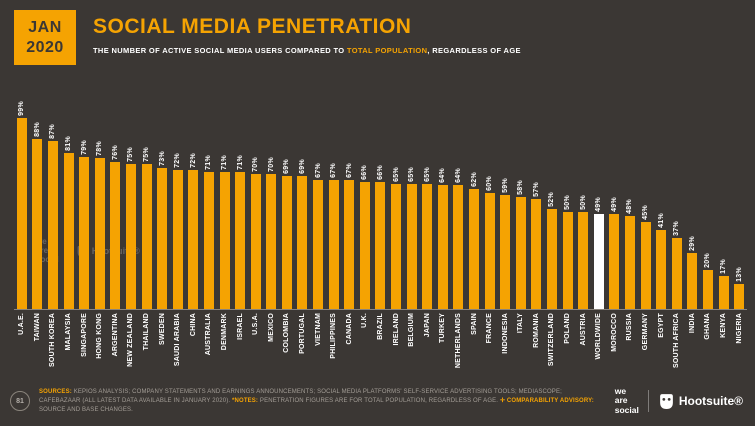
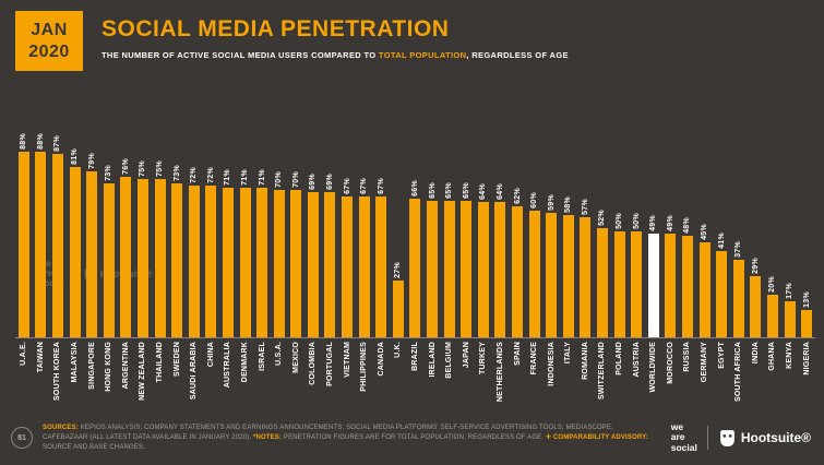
U.A.E.: 99% -> 88%
HONG KONG: 78% -> 73%
U.K.: 66% -> 27%
